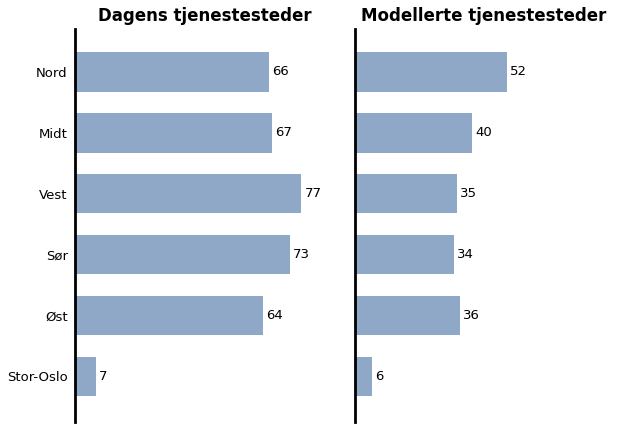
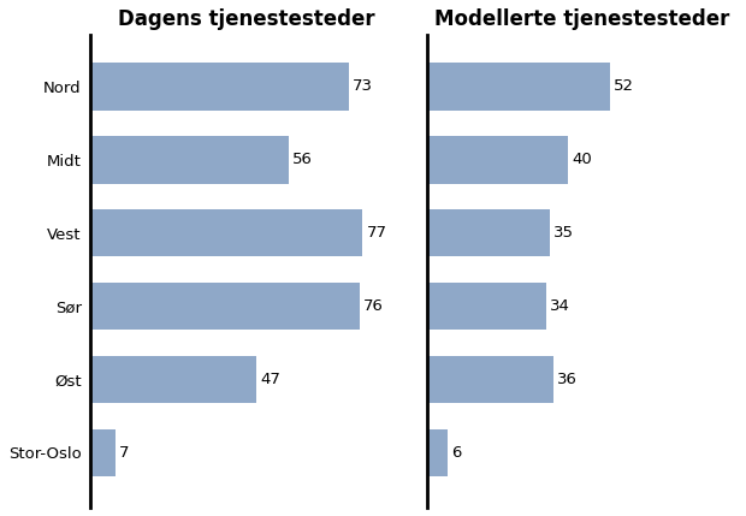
Dagens tjenestesteder/Nord: 66 -> 73
Dagens tjenestesteder/Midt: 67 -> 56
Dagens tjenestesteder/Sør: 73 -> 76
Dagens tjenestesteder/Øst: 64 -> 47
